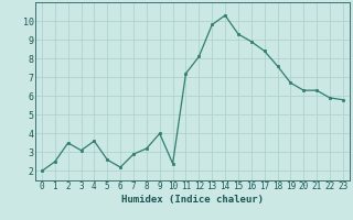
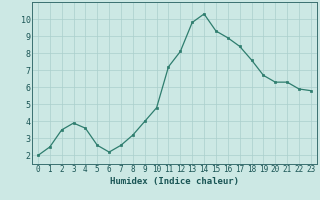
3: 3.1 -> 3.9
7: 2.9 -> 2.6
10: 2.4 -> 4.8
